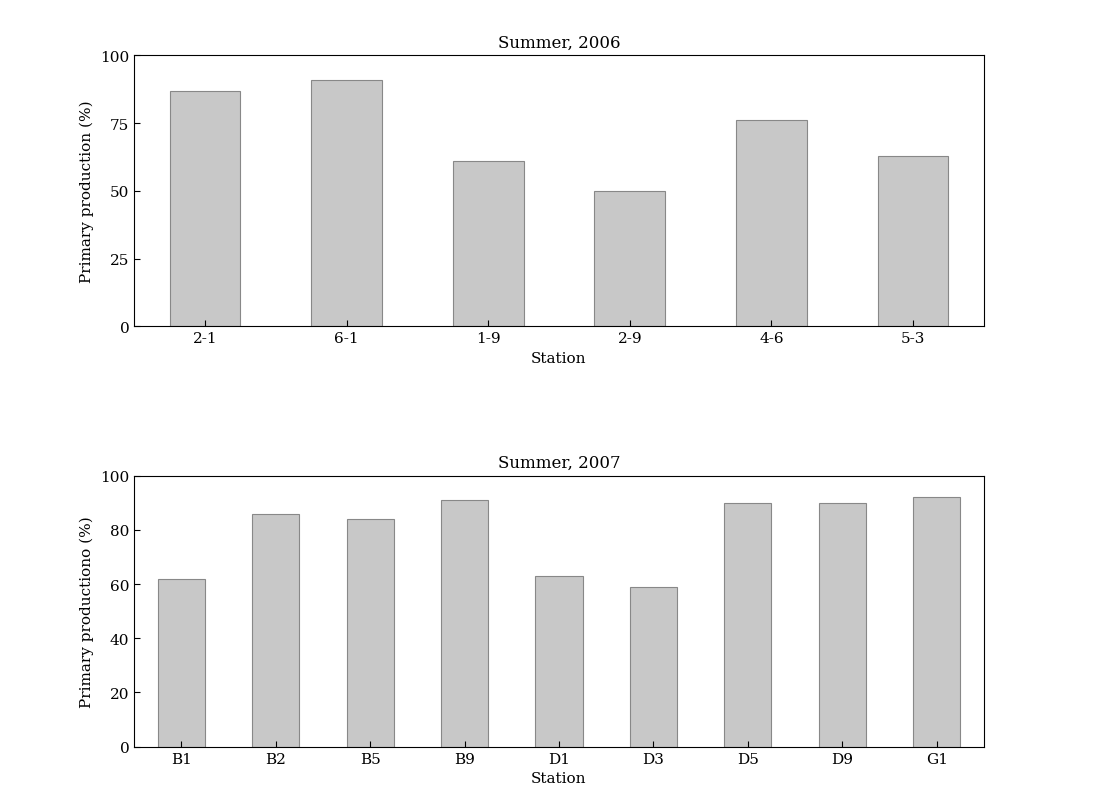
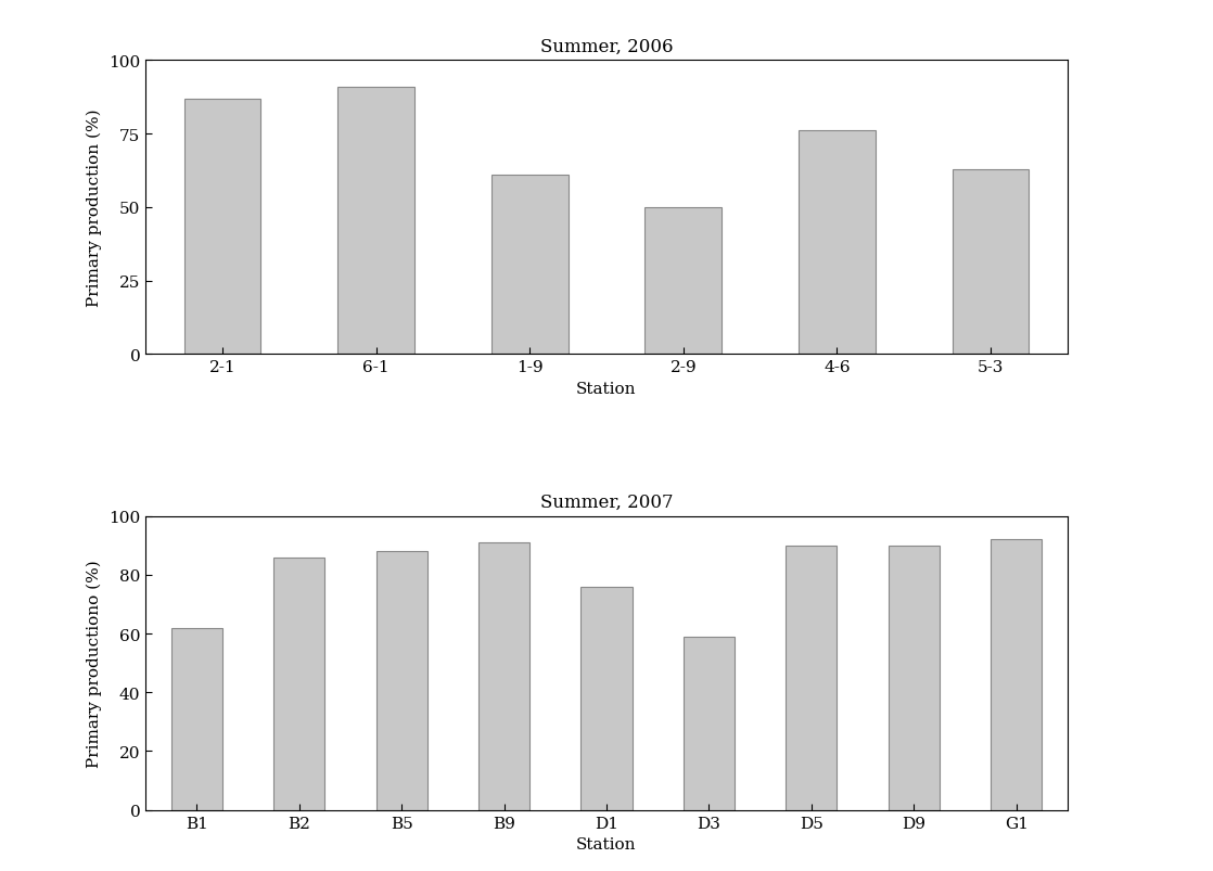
Summer, 2007/B5: 84 -> 88
Summer, 2007/D1: 63 -> 76
